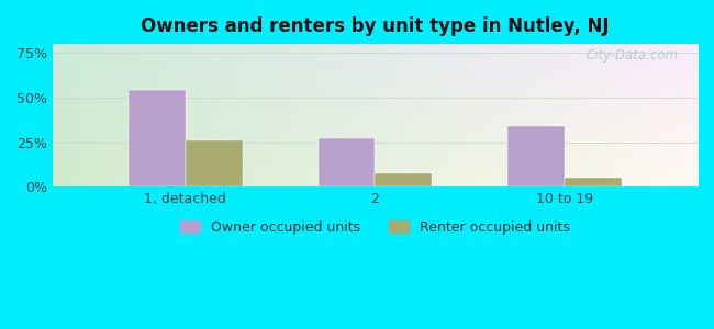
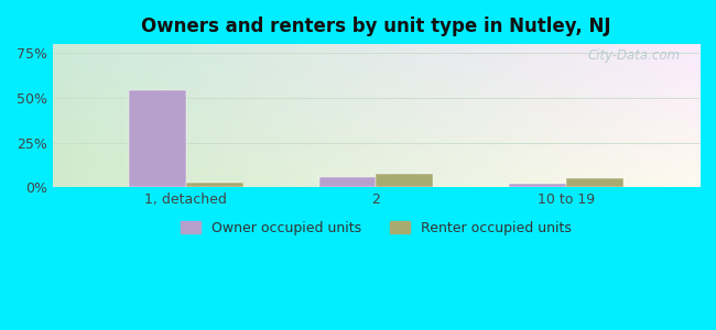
Renter occupied units/1, detached: 26% -> 2%
Owner occupied units/2: 27% -> 6%
Owner occupied units/10 to 19: 34% -> 2%
